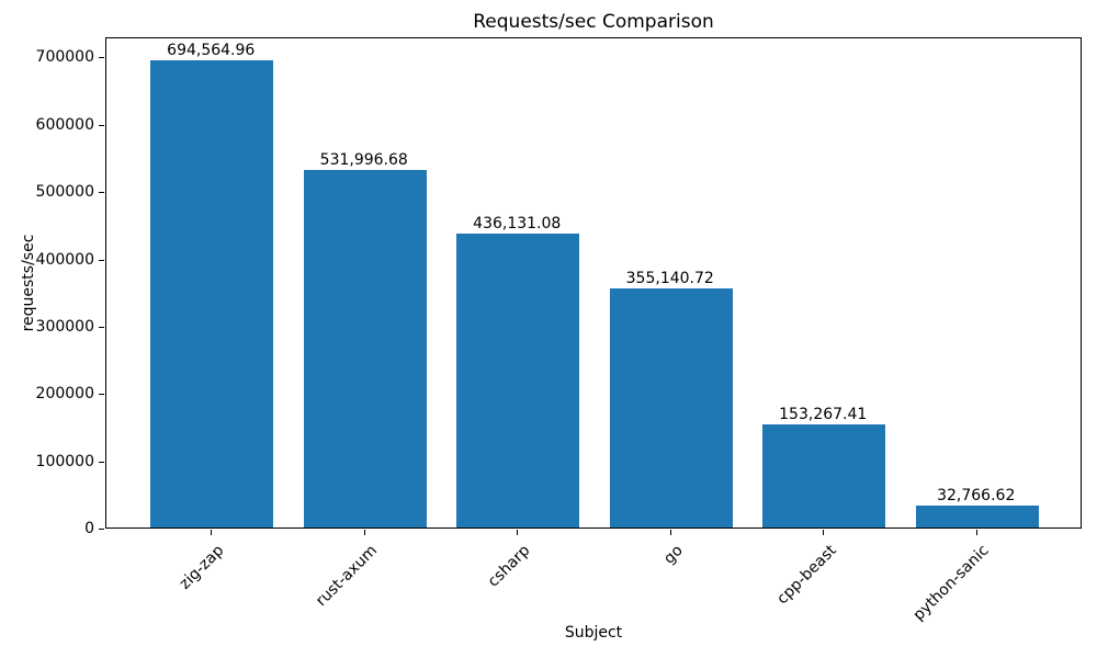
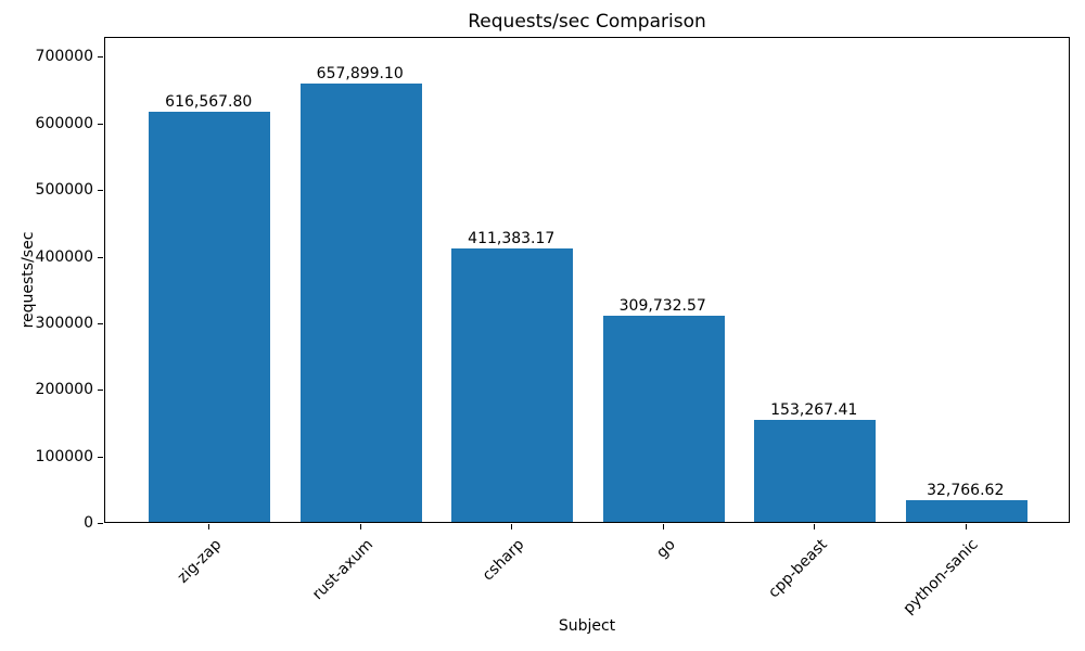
zig-zap: 694,564.96 -> 616,567.80
rust-axum: 531,996.68 -> 657,899.10
csharp: 436,131.08 -> 411,383.17
go: 355,140.72 -> 309,732.57
